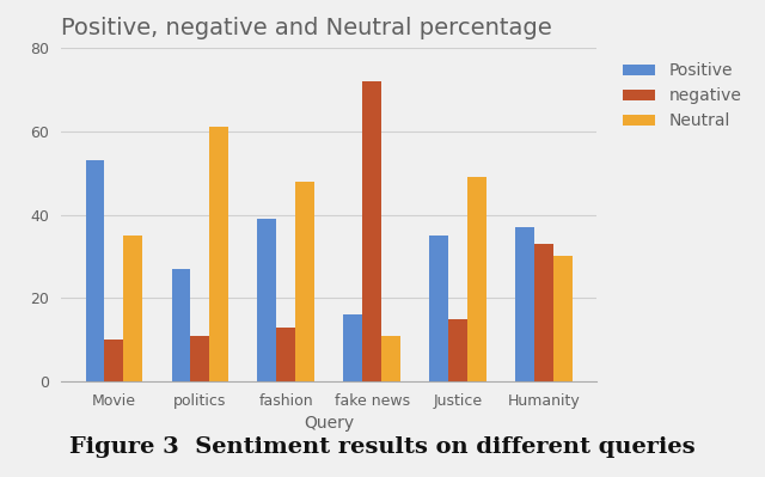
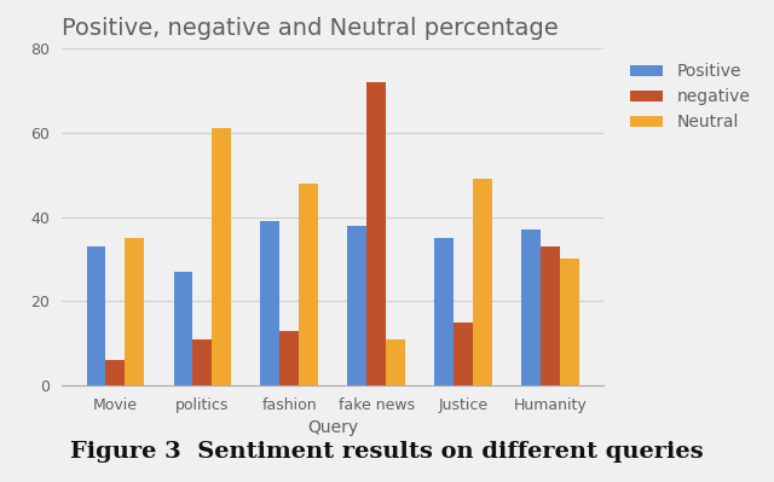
Positive/Movie: 53 -> 33
negative/Movie: 10 -> 6
Positive/fake news: 16 -> 38
